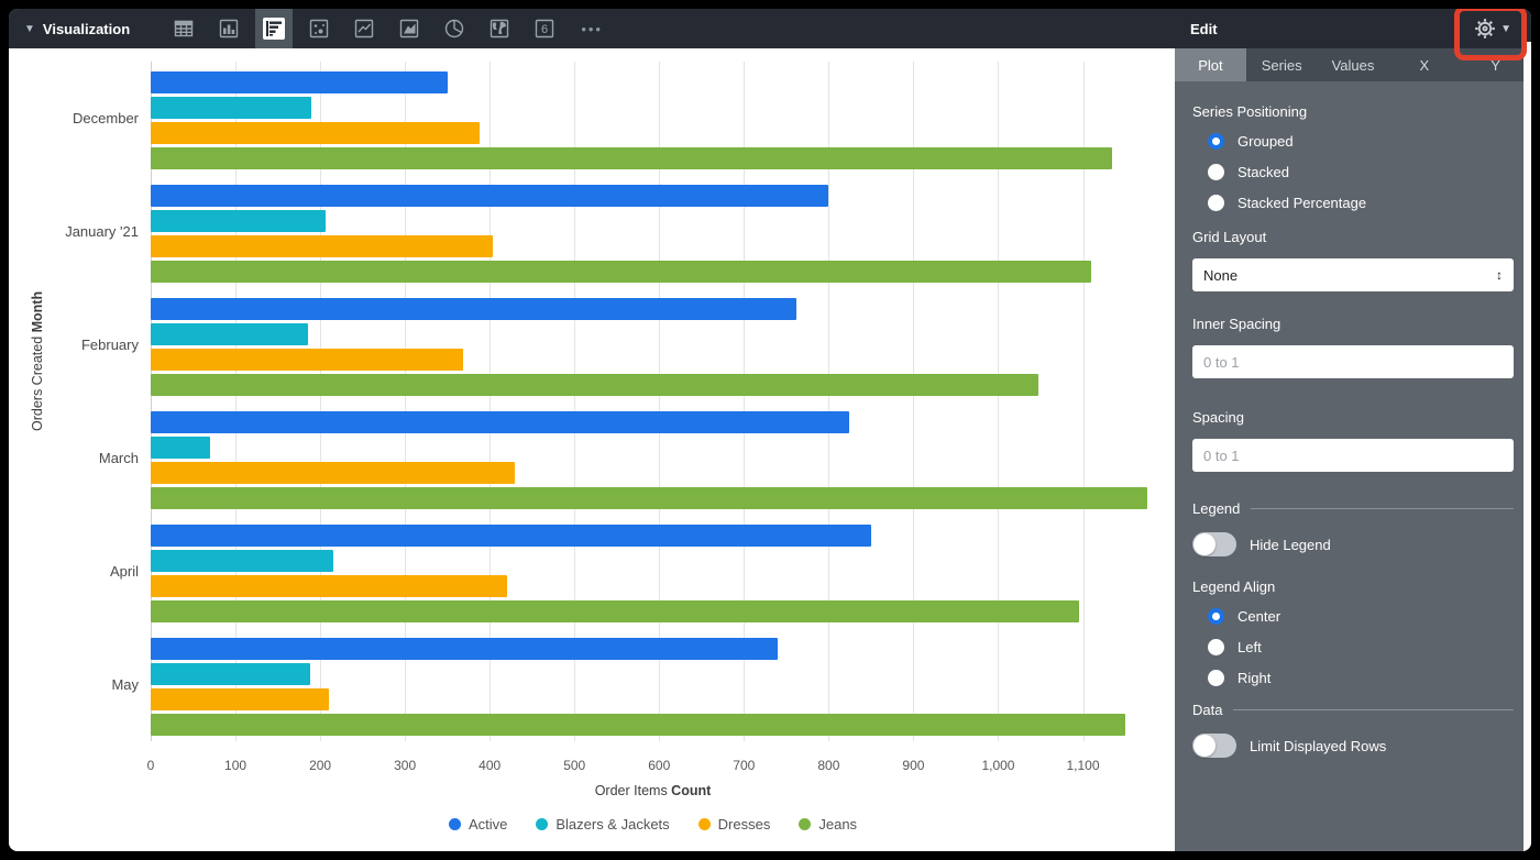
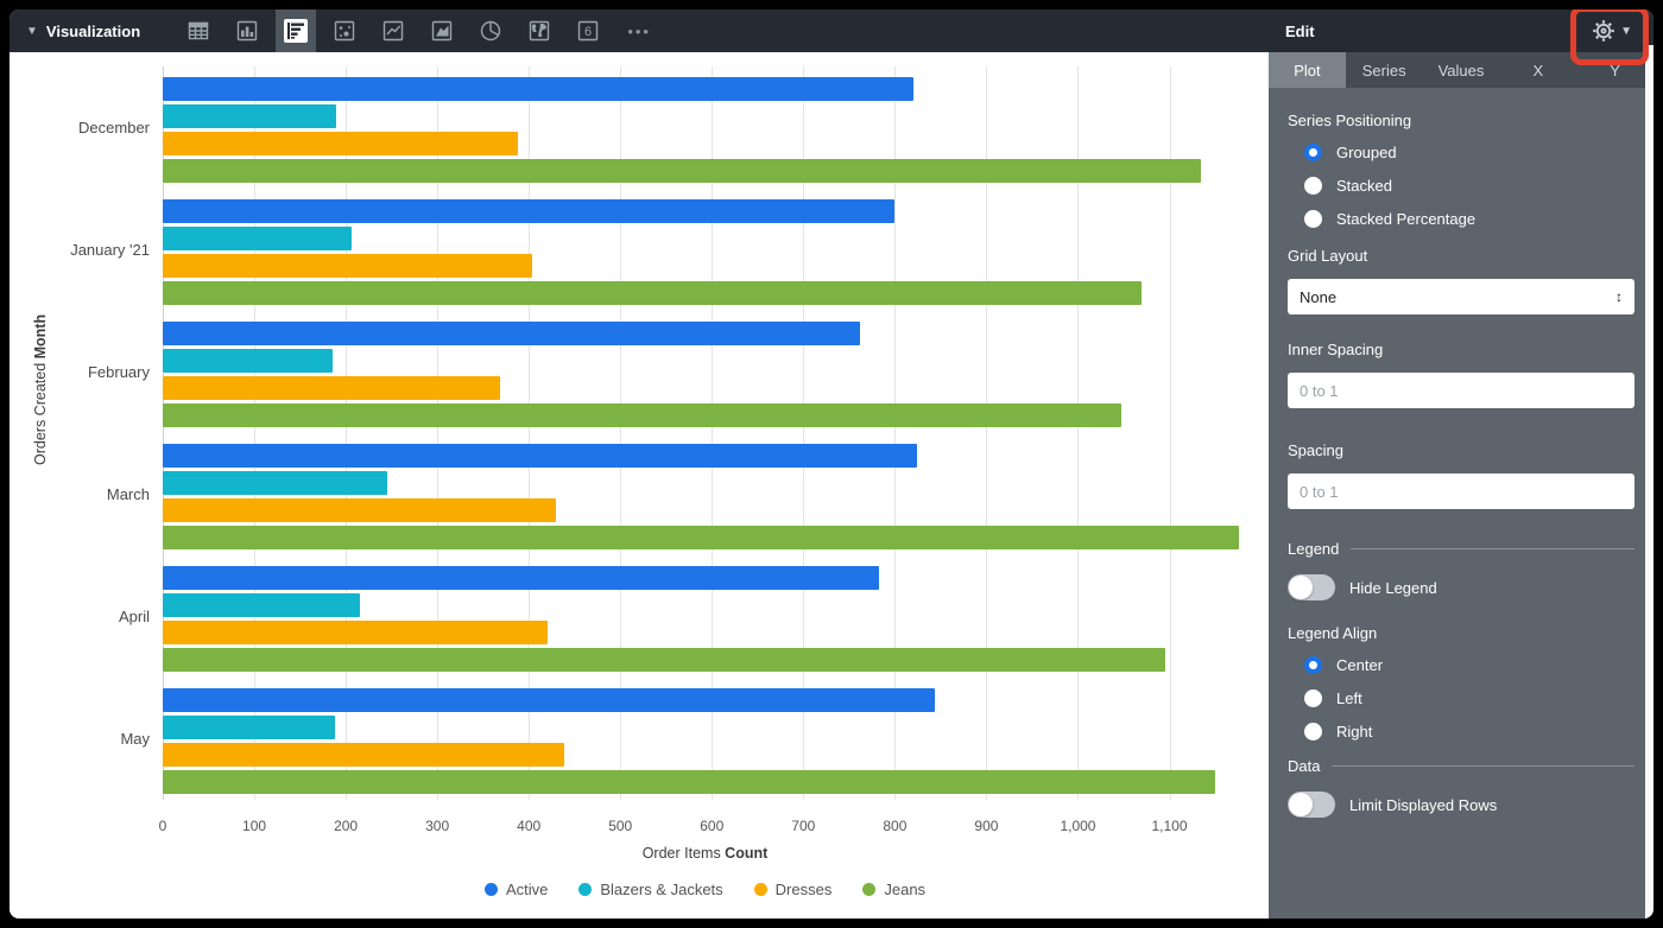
Active/December: 350 -> 820
Jeans/January '21: 1110 -> 1070
Blazers & Jackets/March: 70 -> 240
Active/April: 850 -> 780
Active/May: 740 -> 840
Dresses/May: 210 -> 440
